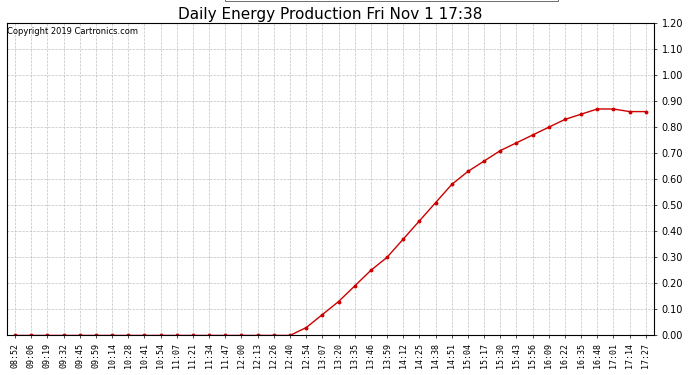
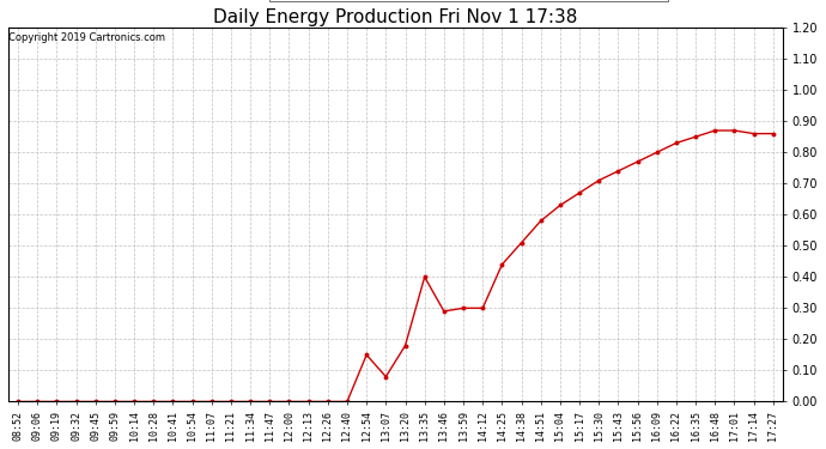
12:54: 0.03 -> 0.15
13:20: 0.13 -> 0.18
13:35: 0.19 -> 0.40
13:46: 0.25 -> 0.29
14:12: 0.37 -> 0.30
